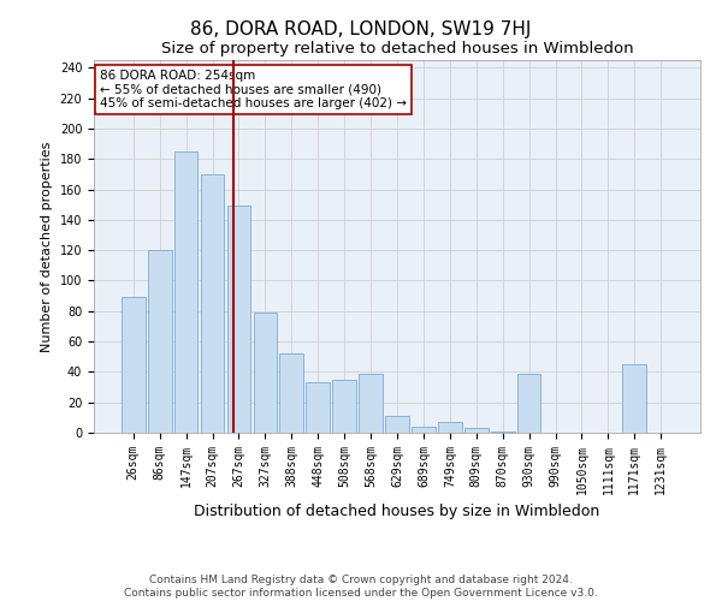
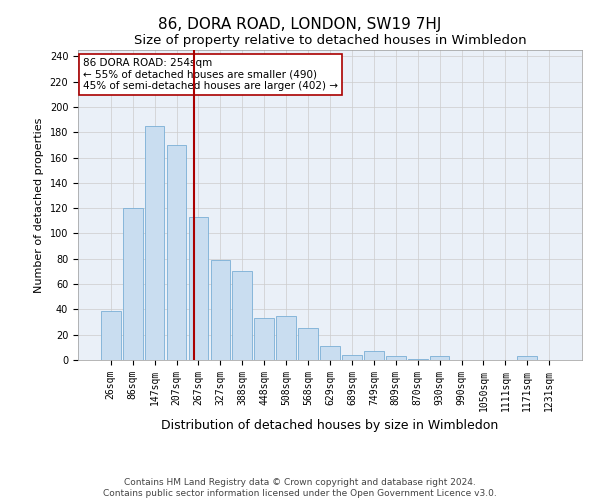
26sqm: 89 -> 39
267sqm: 149 -> 113
388sqm: 52 -> 70
568sqm: 39 -> 25
930sqm: 39 -> 3
1171sqm: 45 -> 3
